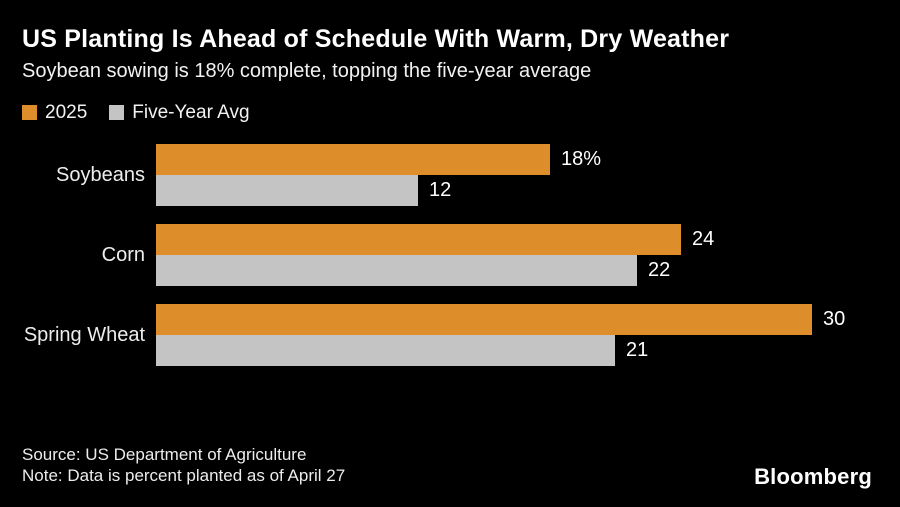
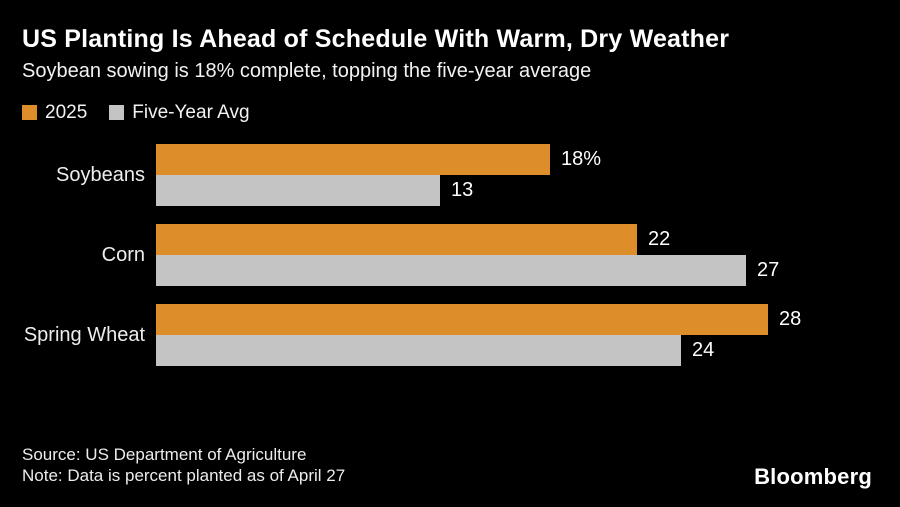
Five-Year Avg/Soybeans: 12 -> 13
2025/Corn: 24 -> 22
Five-Year Avg/Corn: 22 -> 27
2025/Spring Wheat: 30 -> 28
Five-Year Avg/Spring Wheat: 21 -> 24
